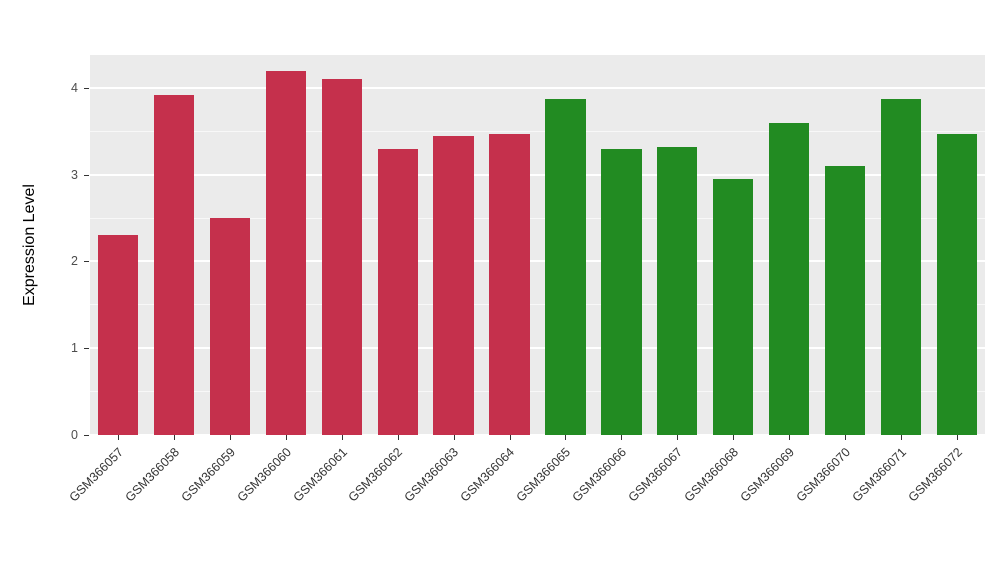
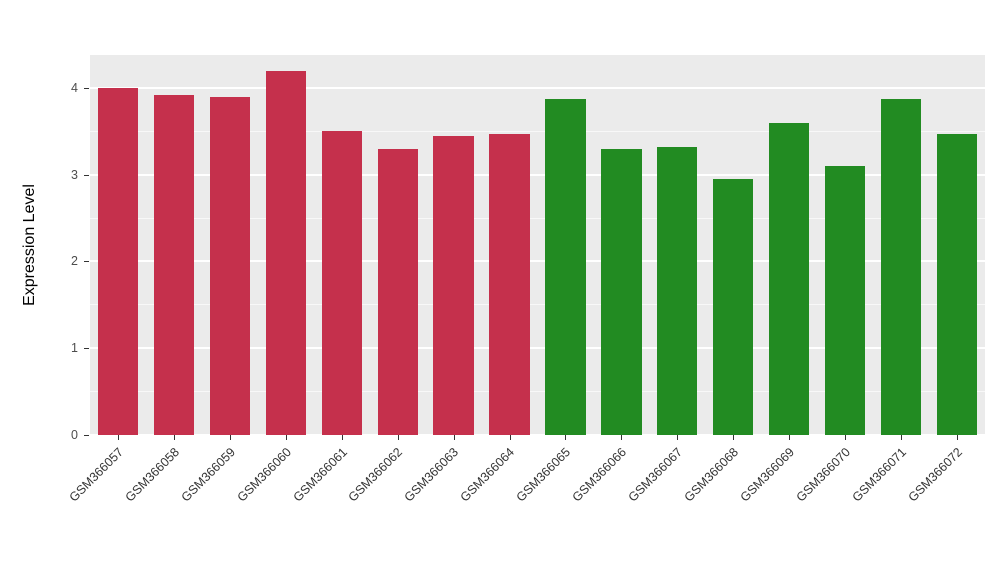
GSM366057: 2.3 -> 4.0
GSM366059: 2.5 -> 3.9
GSM366061: 4.1 -> 3.5
